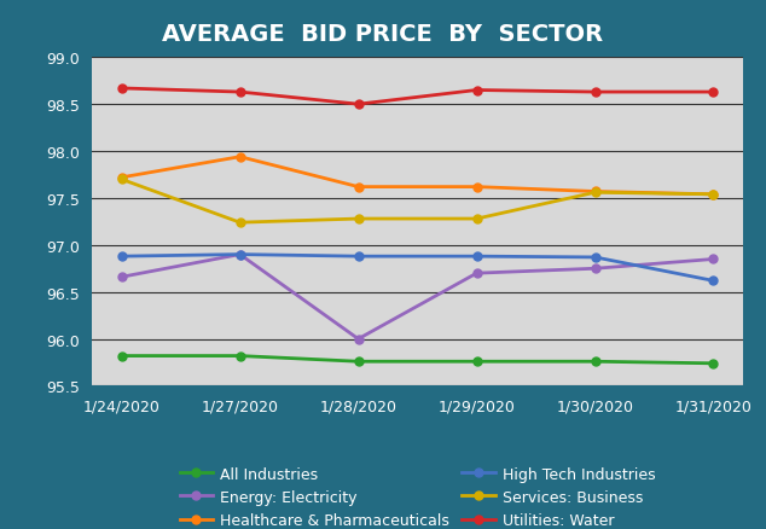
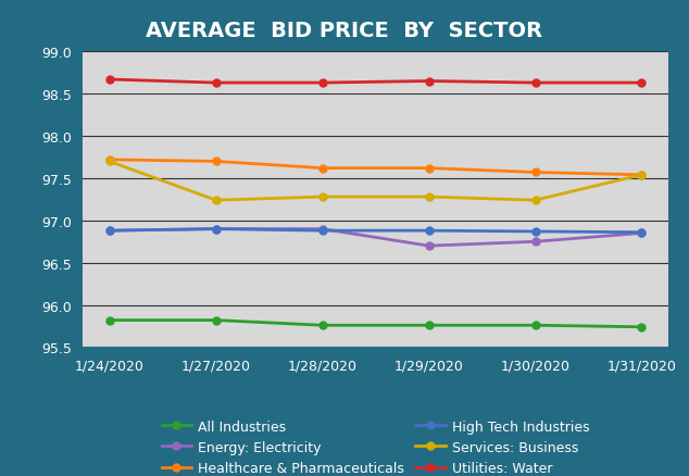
Energy: Electricity/1/24/2020: 96.66 -> 96.88
Healthcare & Pharmaceuticals/1/27/2020: 97.94 -> 97.70
Energy: Electricity/1/28/2020: 96.00 -> 96.90
Utilities: Water/1/28/2020: 98.50 -> 98.63
Services: Business/1/30/2020: 97.56 -> 97.24
High Tech Industries/1/31/2020: 96.62 -> 96.86
